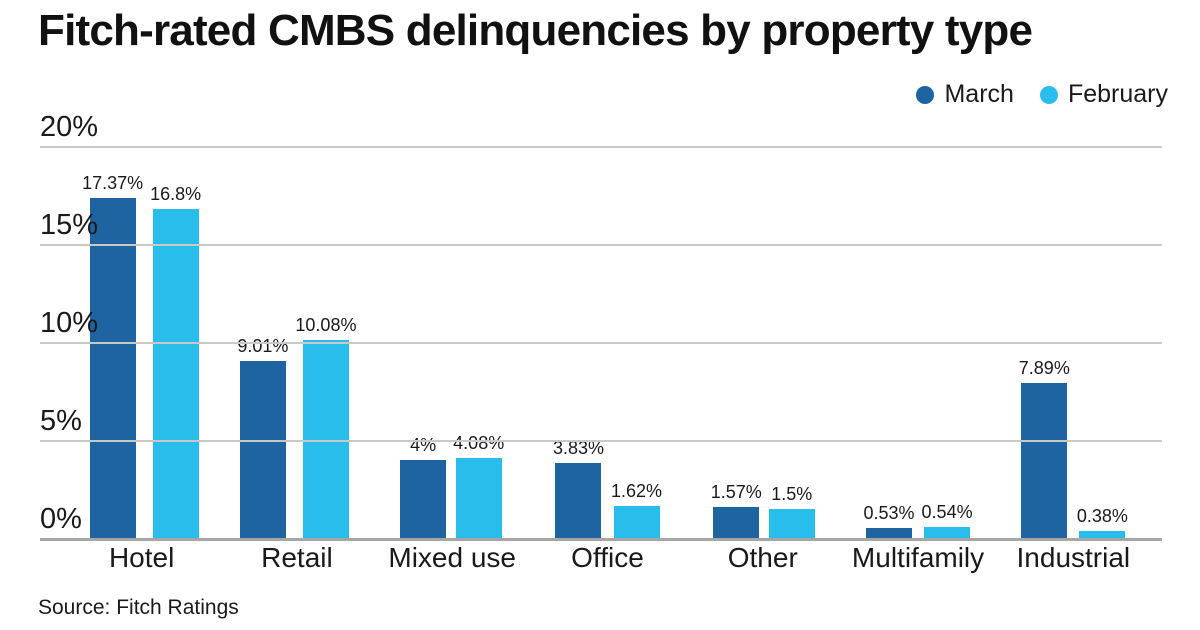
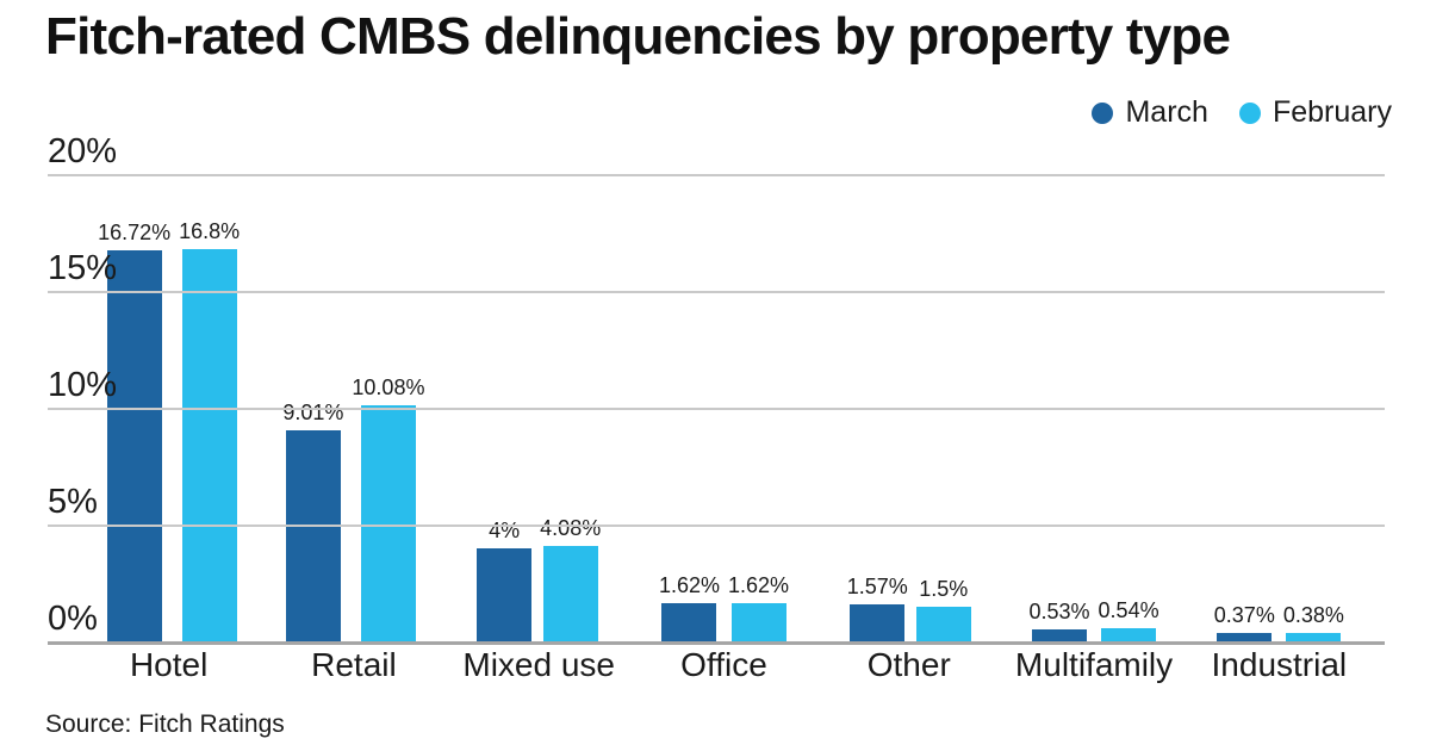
March/Hotel: 17.37% -> 16.72%
March/Office: 3.83% -> 1.62%
March/Industrial: 7.89% -> 0.37%
